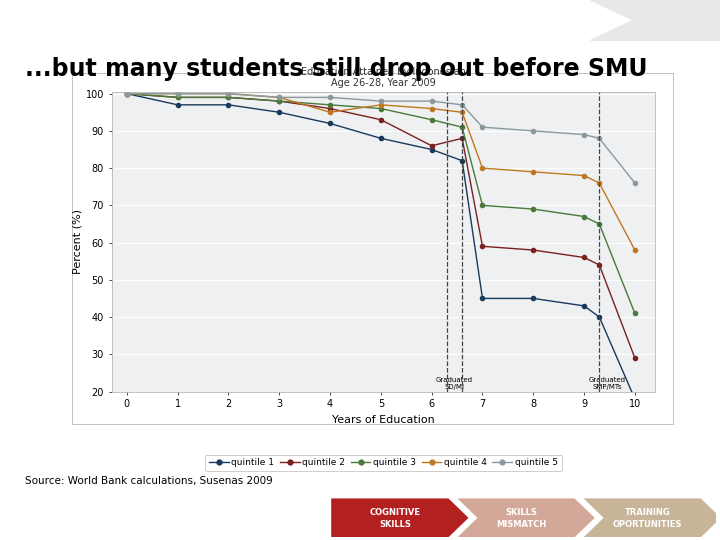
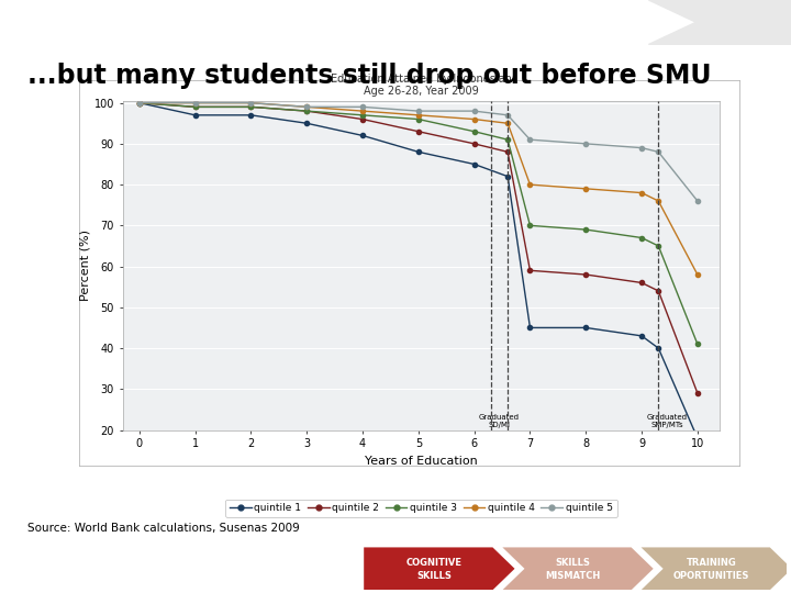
quintile 4/4: 95 -> 98
quintile 2/6: 86 -> 90
